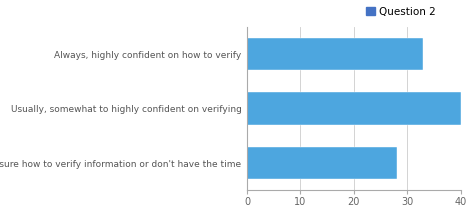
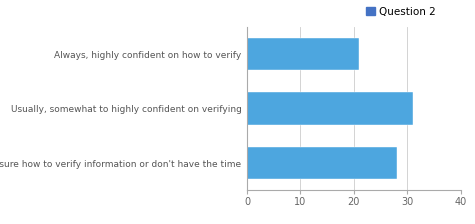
Always, highly confident on how to verify: 33 -> 21
Usually, somewhat to highly confident on verifying: 40 -> 31
